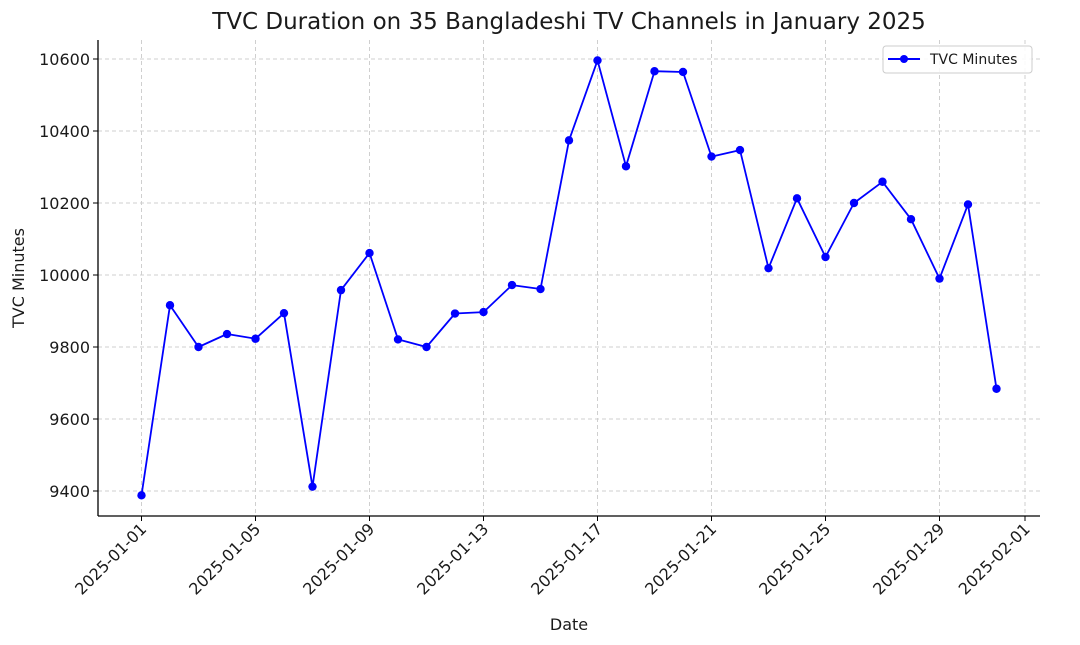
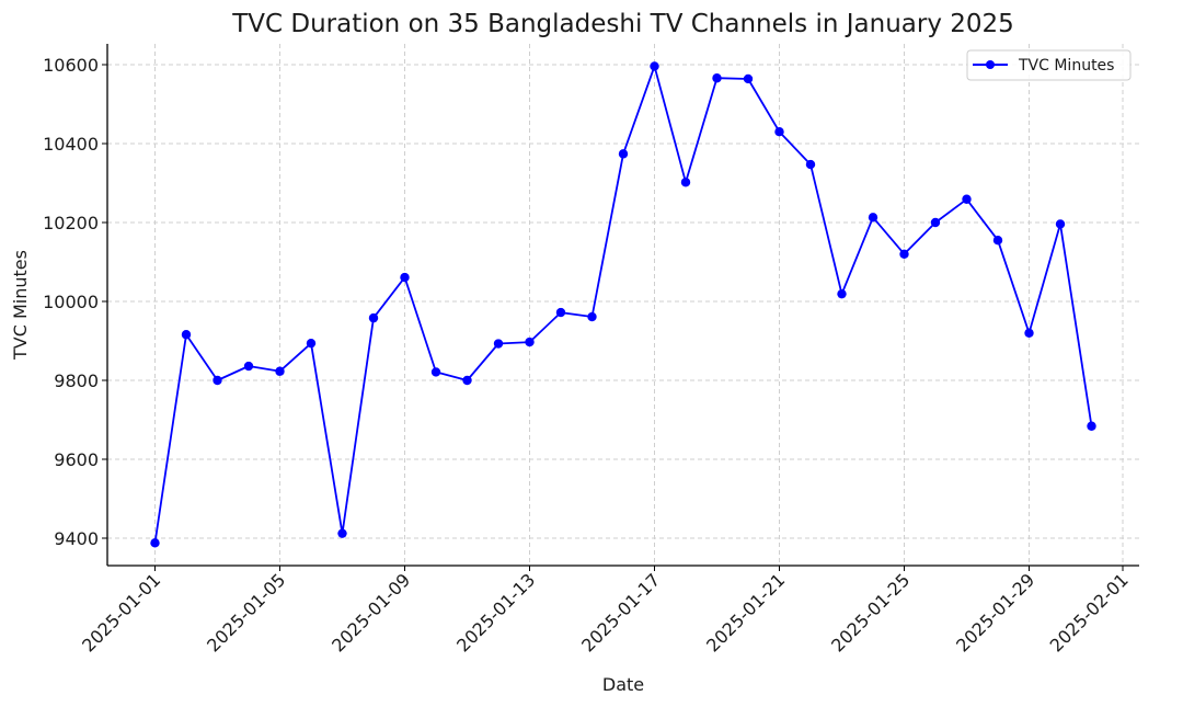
2025-01-21: 10330 -> 10430
2025-01-25: 10050 -> 10120
2025-01-29: 9990 -> 9920
